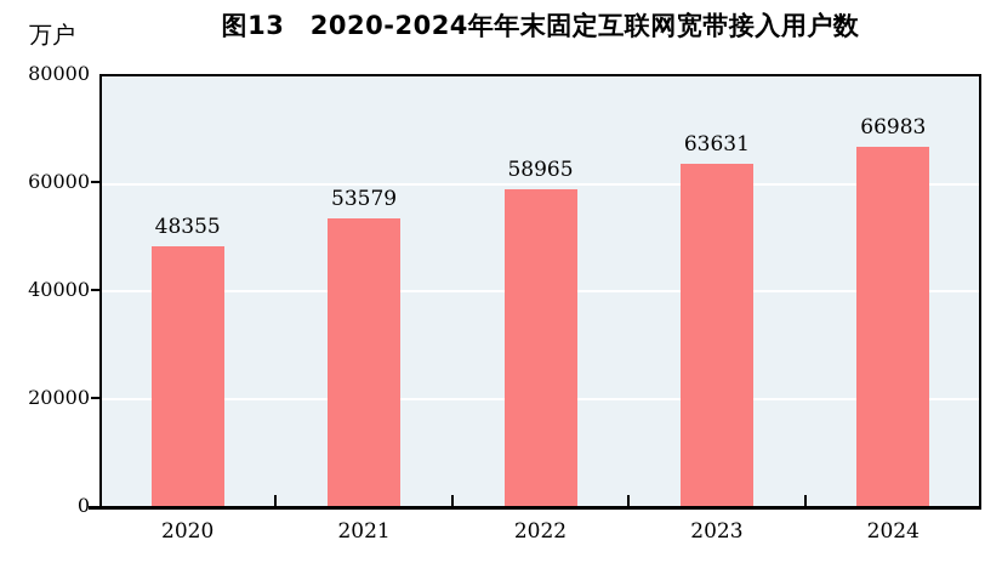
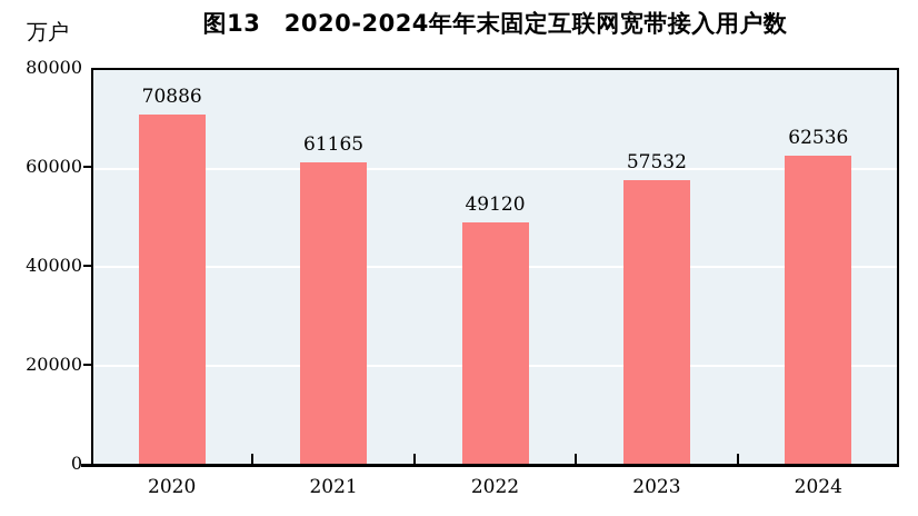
2020: 48355 -> 70886
2021: 53579 -> 61165
2022: 58965 -> 49120
2023: 63631 -> 57532
2024: 66983 -> 62536
